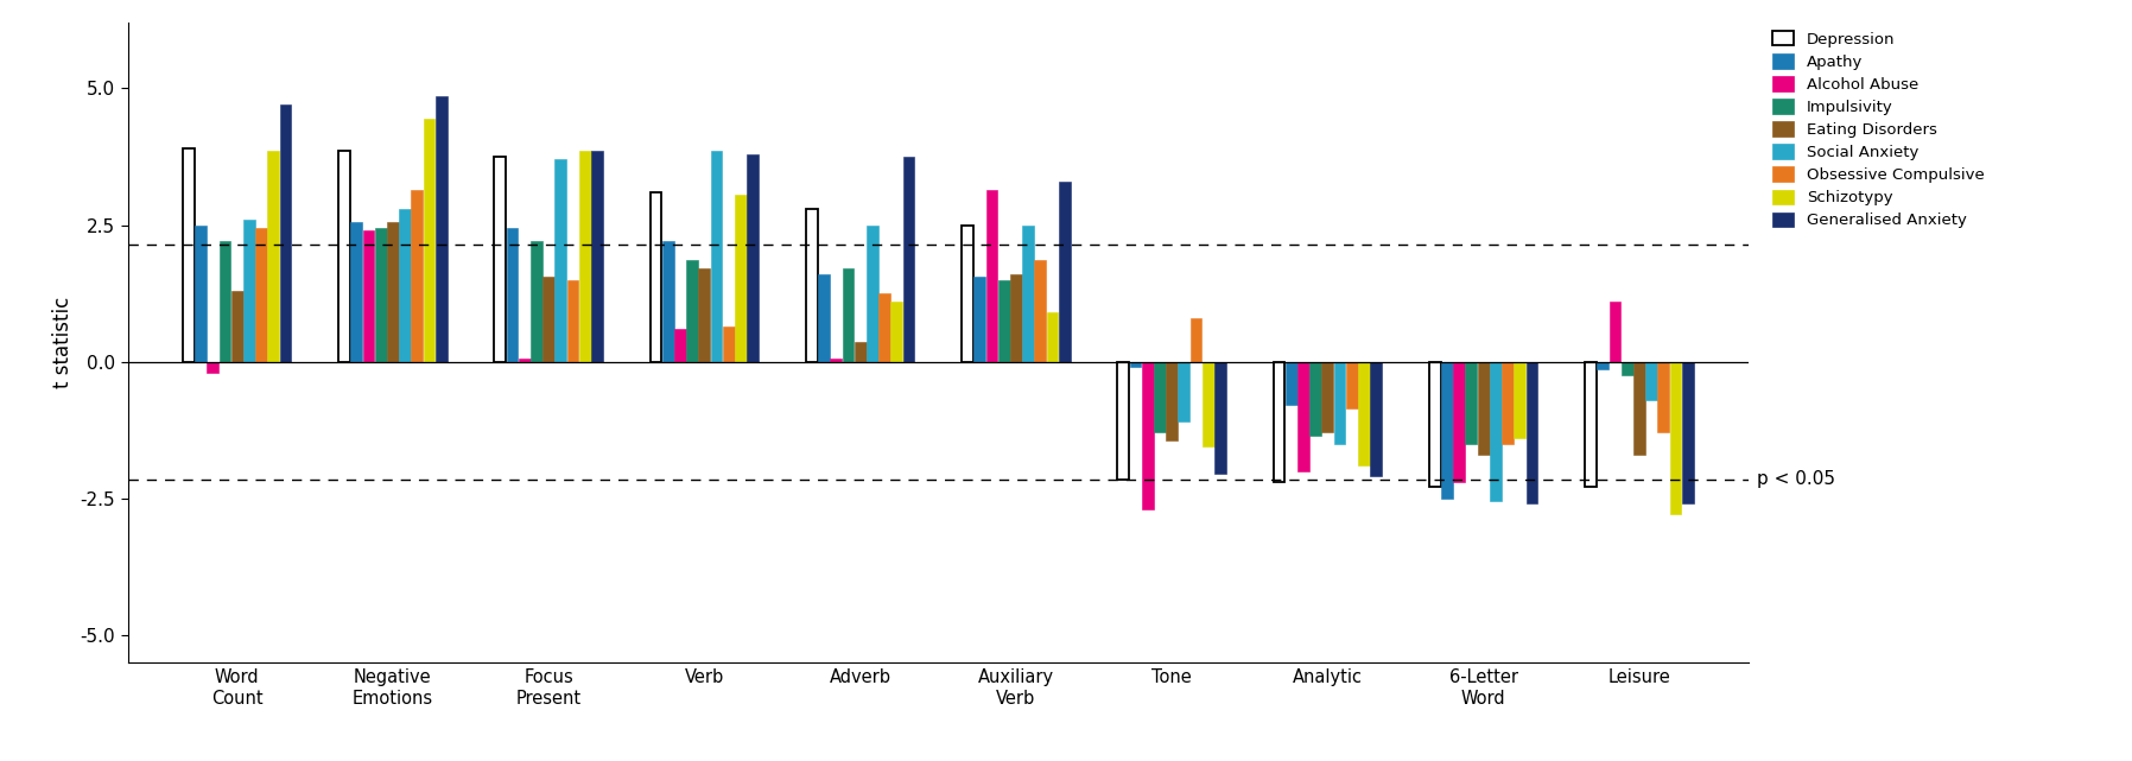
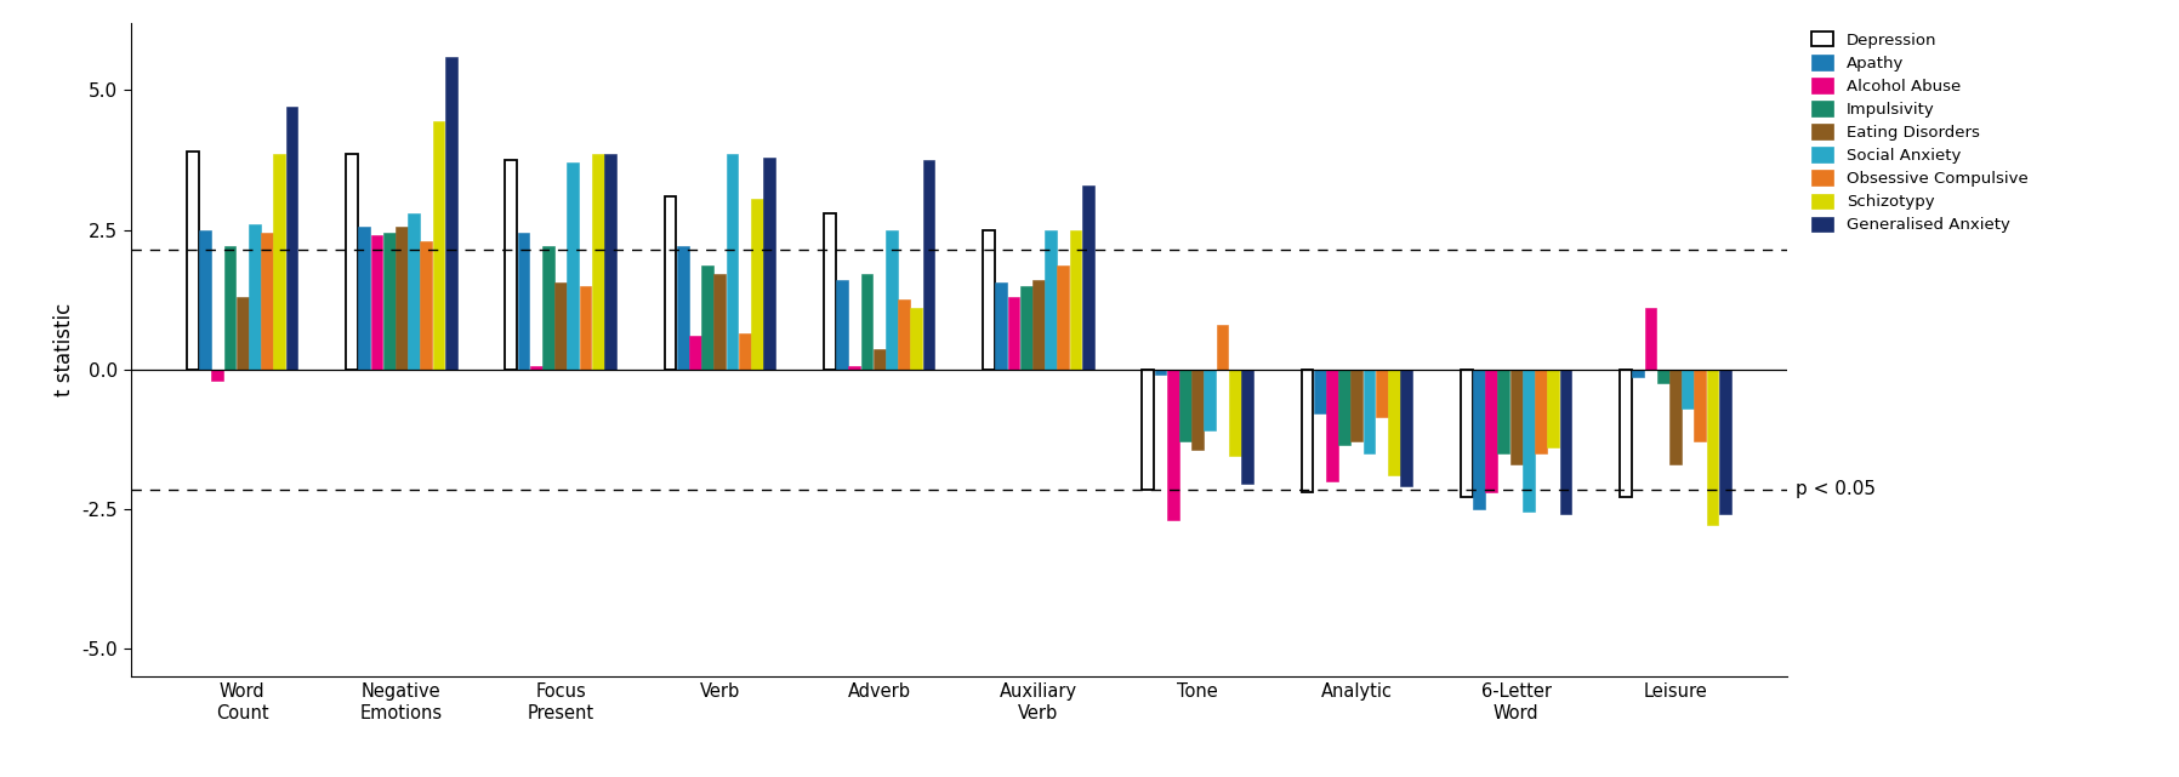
Obsessive Compulsive/Negative Emotions: 3.15 -> 2.30
Generalised Anxiety/Negative Emotions: 4.85 -> 5.60
Alcohol Abuse/Auxiliary Verb: 3.15 -> 1.30
Schizotypy/Auxiliary Verb: 0.90 -> 2.50
